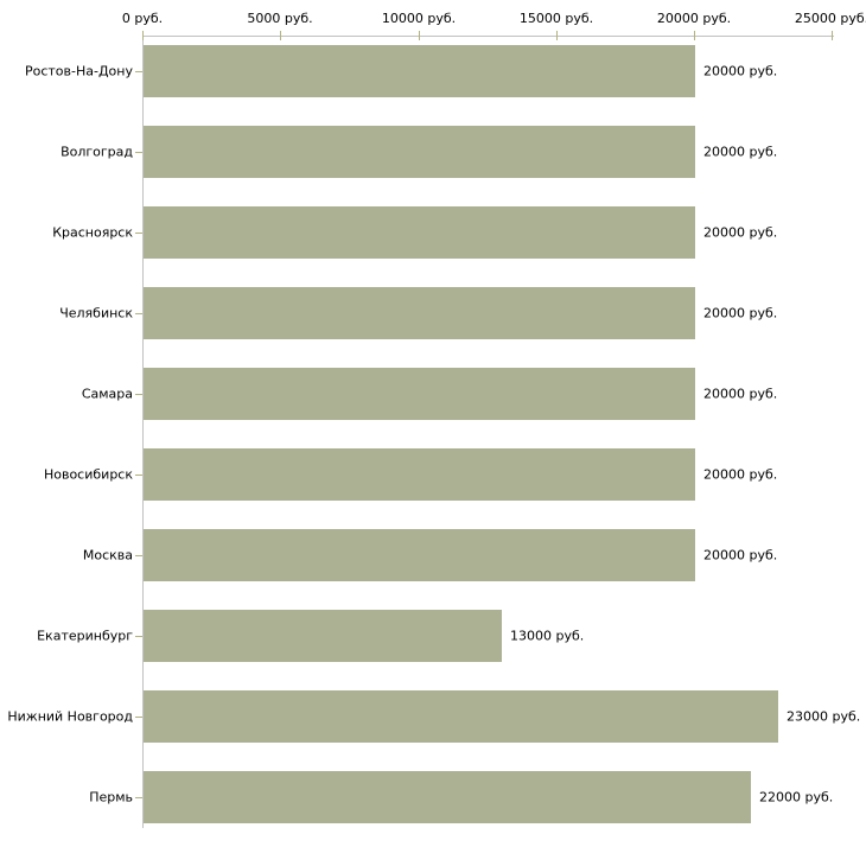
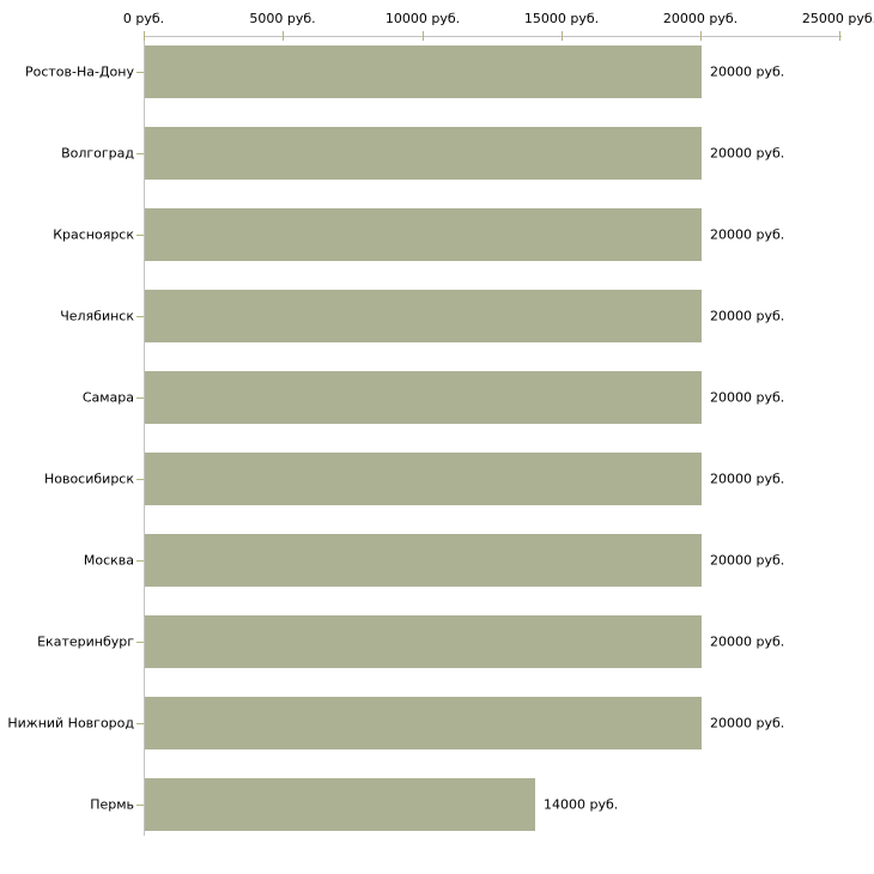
Екатеринбург: 13000 -> 20000
Нижний Новгород: 23000 -> 20000
Пермь: 22000 -> 14000
